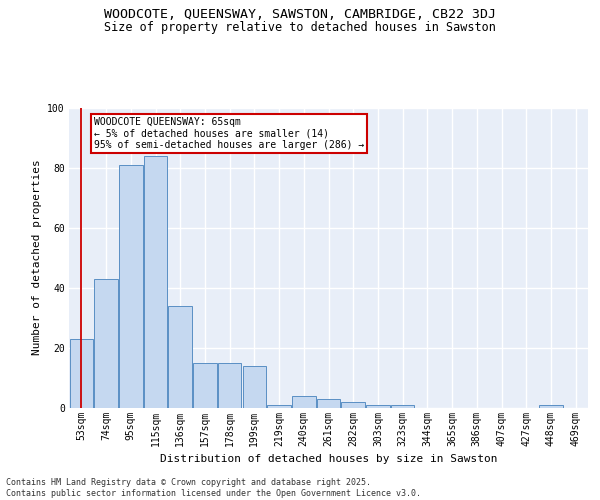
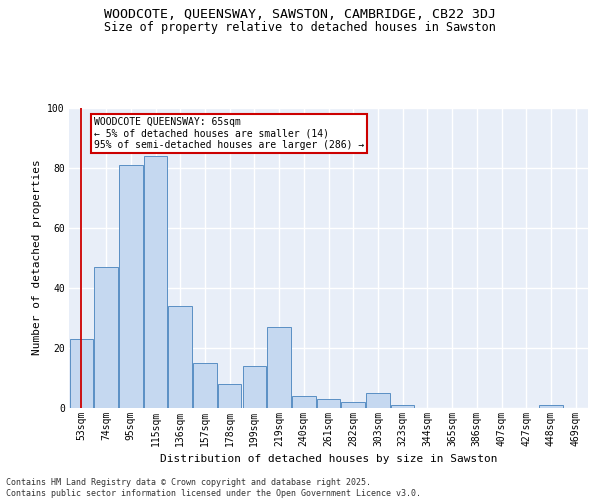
74sqm: 43 -> 47
178sqm: 15 -> 8
219sqm: 1 -> 27
303sqm: 1 -> 5
